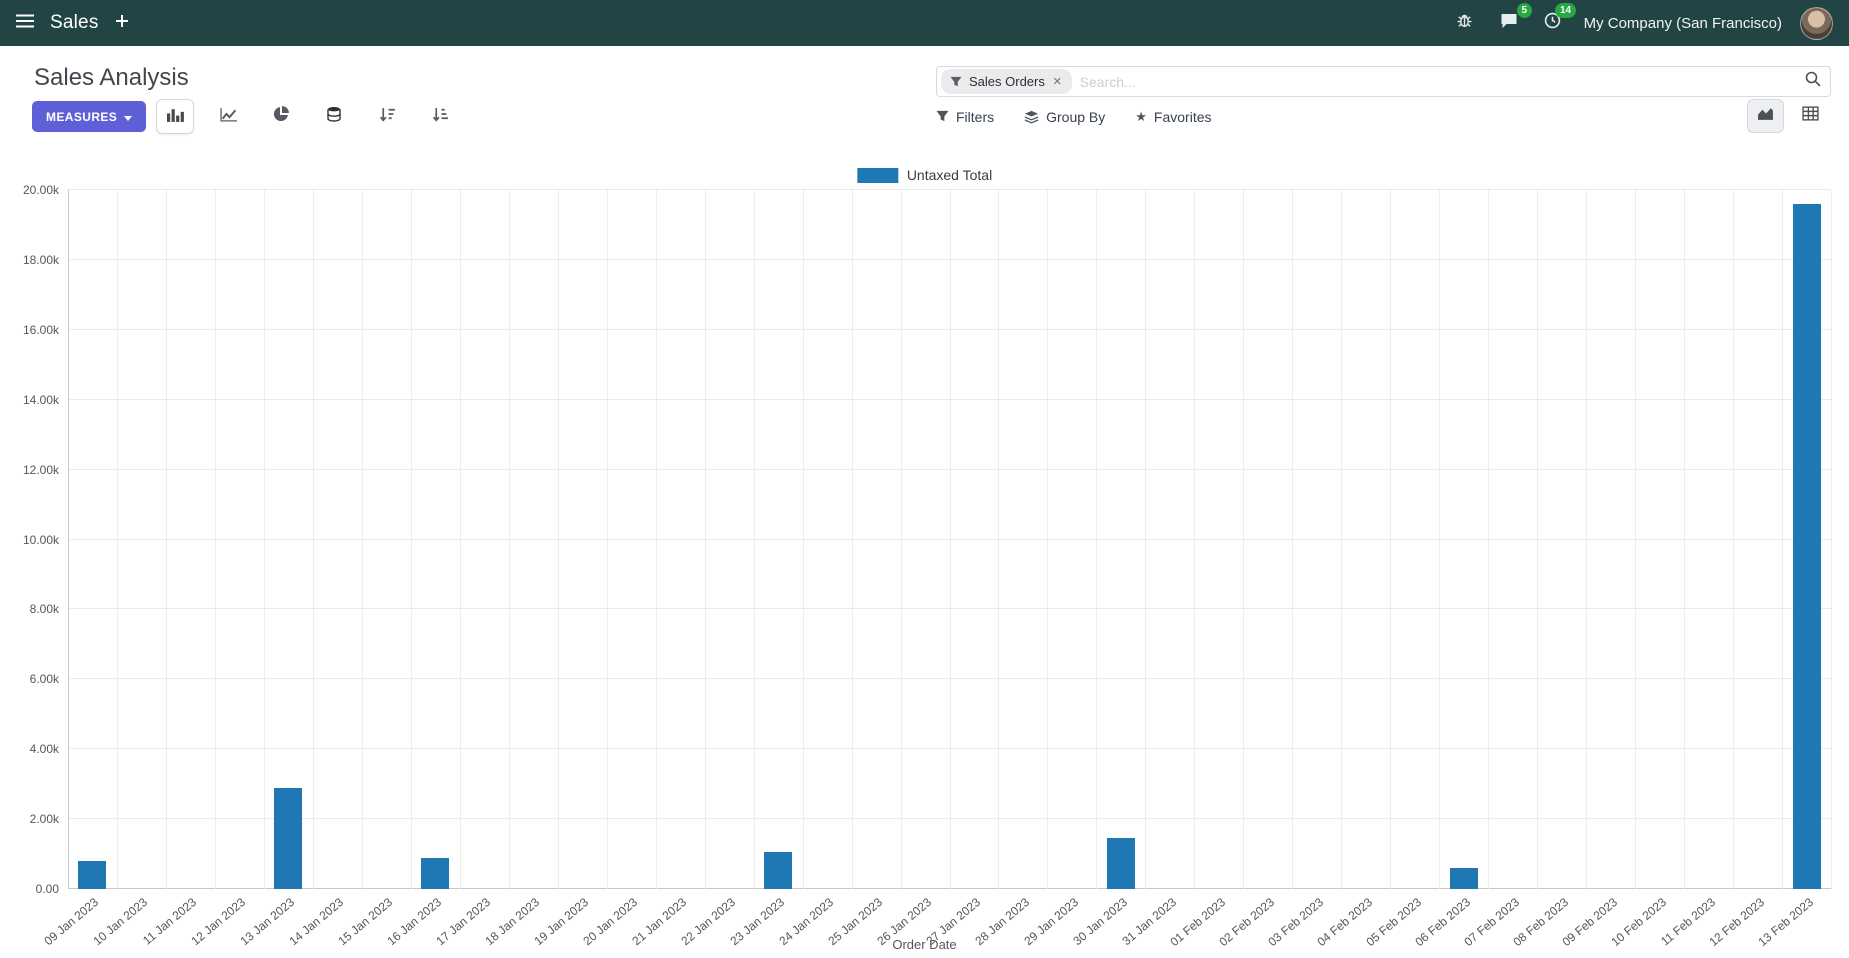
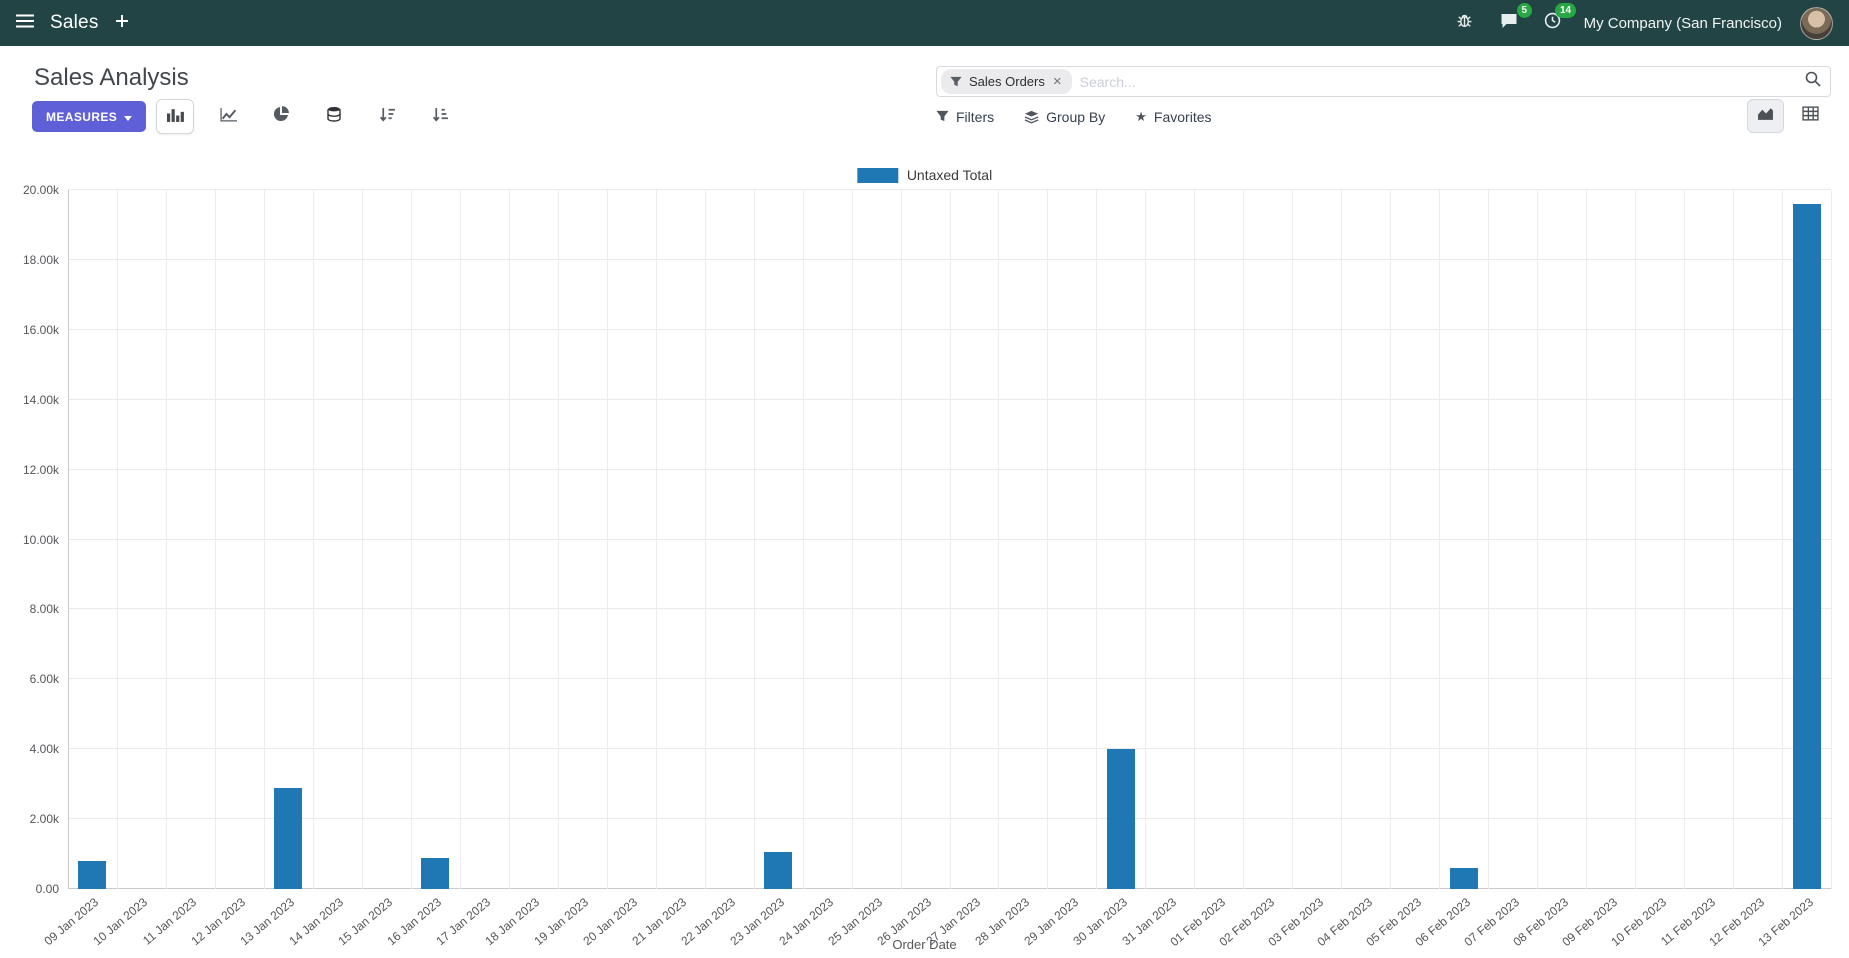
30 Jan 2023: 1.4k -> 4.0k
